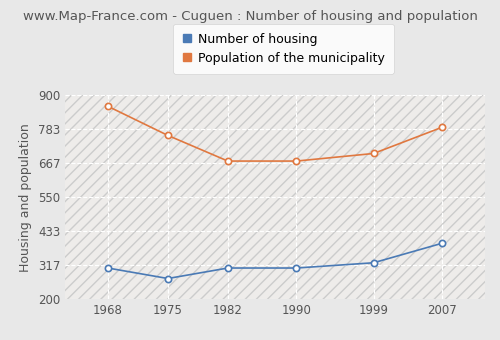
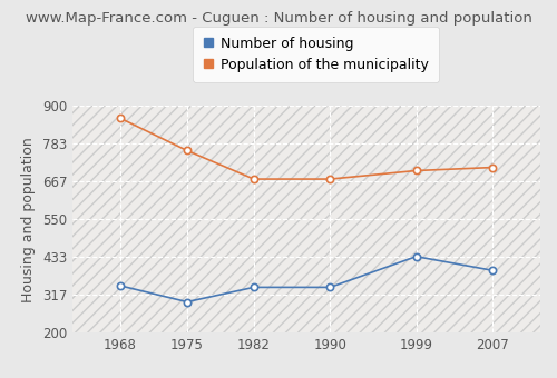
Number of housing/1968: 307 -> 345
Number of housing/1975: 271 -> 295
Number of housing/1982: 307 -> 340
Number of housing/1990: 307 -> 340
Number of housing/1999: 325 -> 435
Population of the municipality/2007: 790 -> 710
